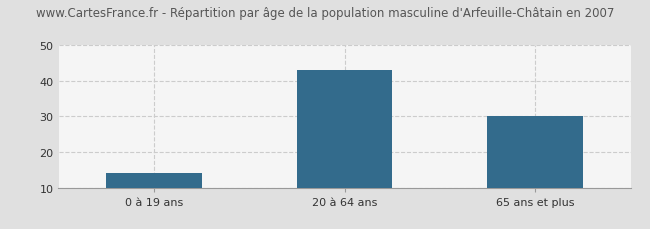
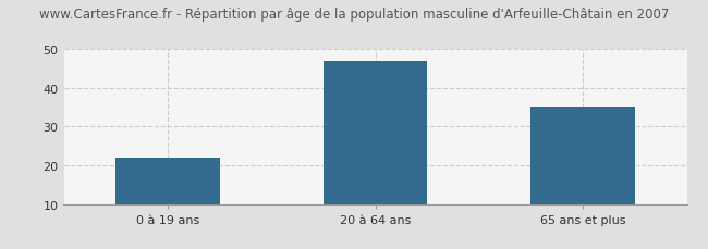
0 à 19 ans: 14 -> 22
20 à 64 ans: 43 -> 47
65 ans et plus: 30 -> 35
